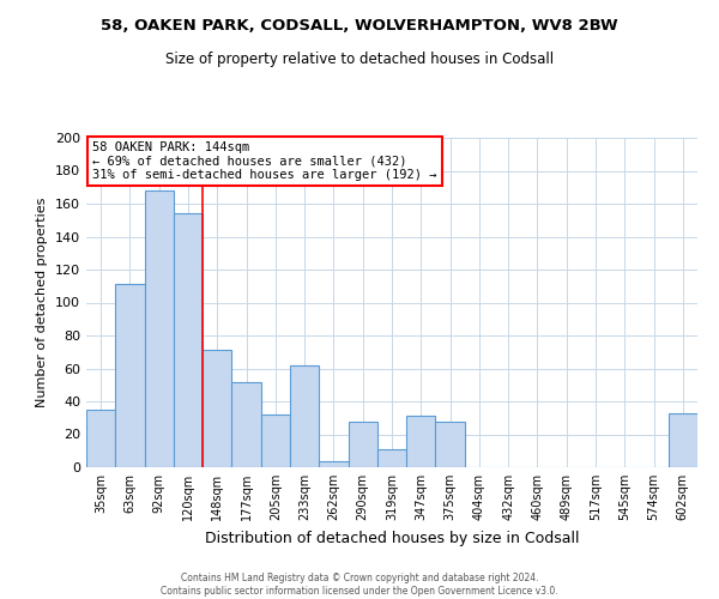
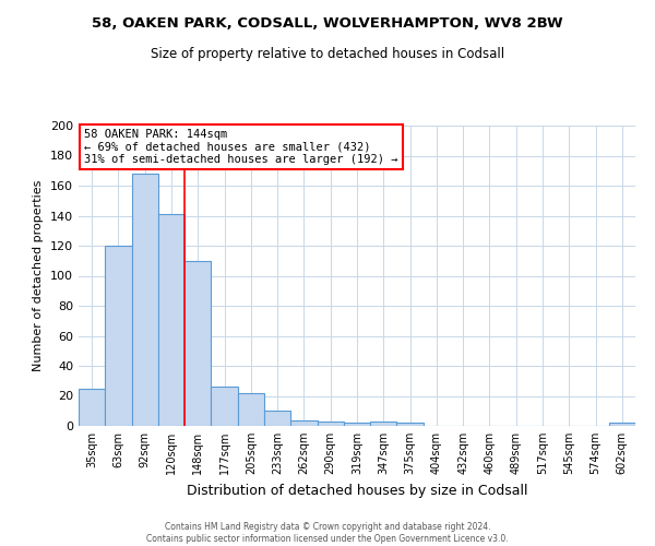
35sqm: 35 -> 25
63sqm: 111 -> 120
120sqm: 154 -> 141
148sqm: 71 -> 110
177sqm: 52 -> 26
205sqm: 32 -> 22
233sqm: 62 -> 10
290sqm: 28 -> 3
319sqm: 11 -> 2
347sqm: 31 -> 3
375sqm: 28 -> 2
602sqm: 33 -> 2
